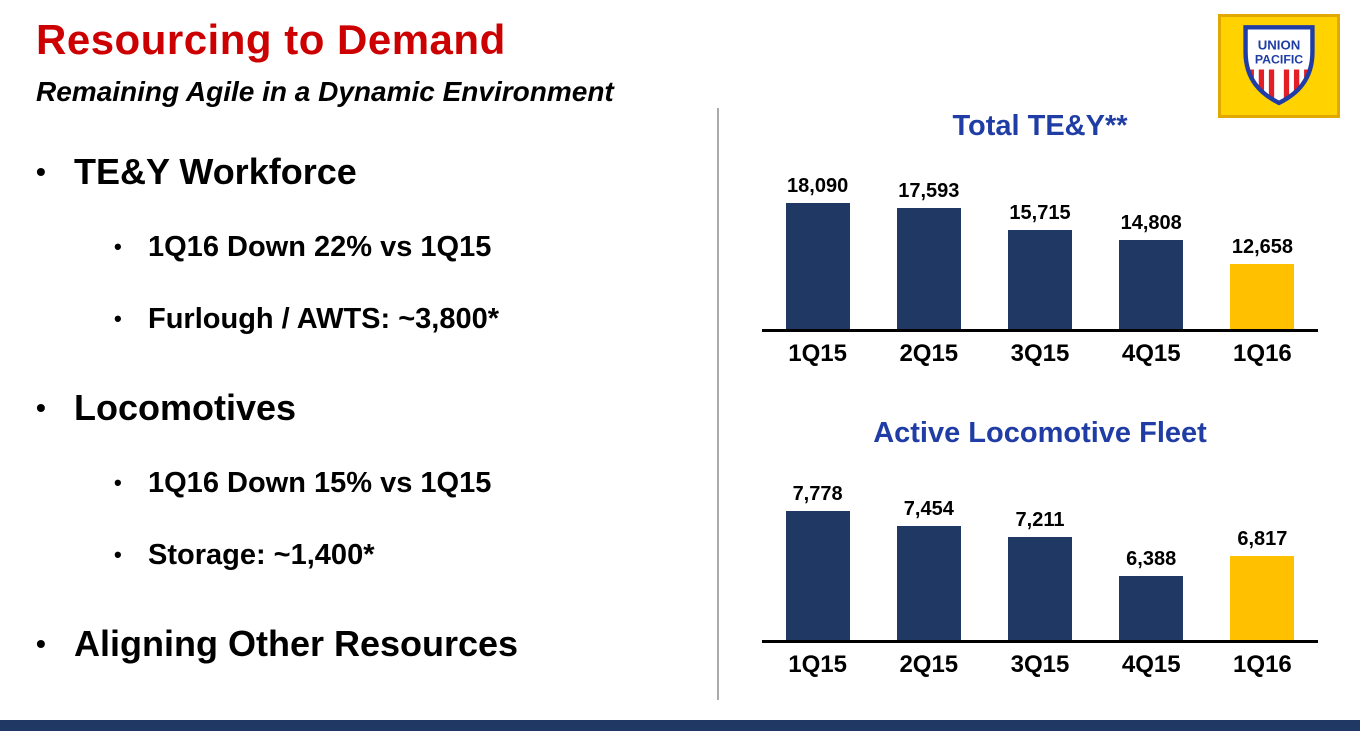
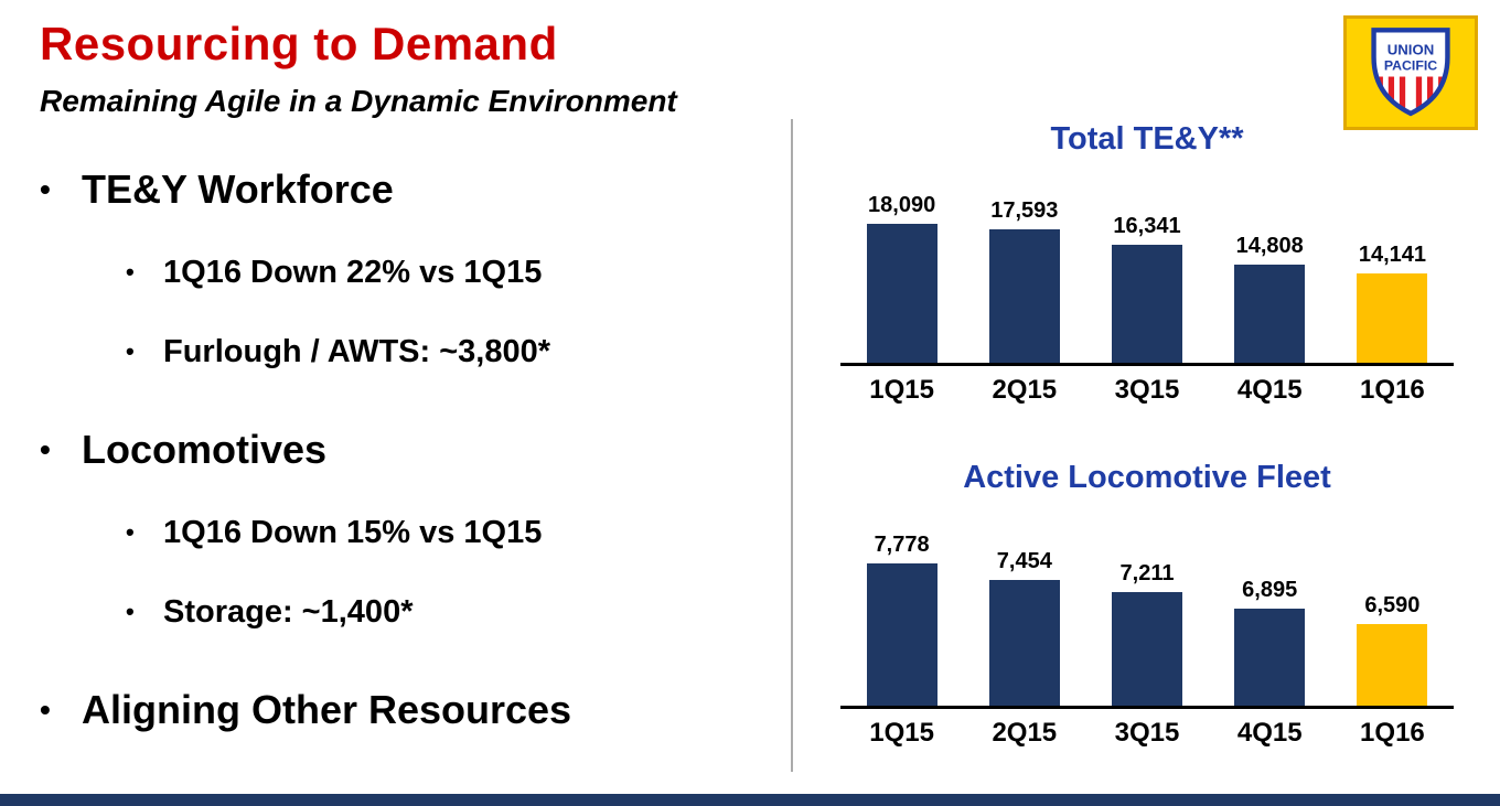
Total TE&Y**/3Q15: 15,715 -> 16,341
Total TE&Y**/1Q16: 12,658 -> 14,141
Active Locomotive Fleet/4Q15: 6,388 -> 6,895
Active Locomotive Fleet/1Q16: 6,817 -> 6,590
